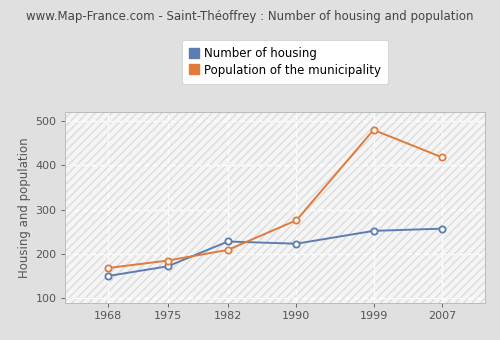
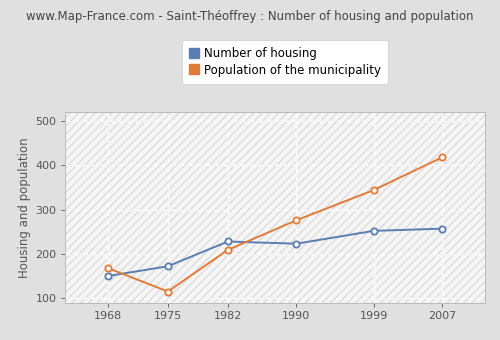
Population of the municipality/1975: 185 -> 115
Population of the municipality/1999: 480 -> 344
